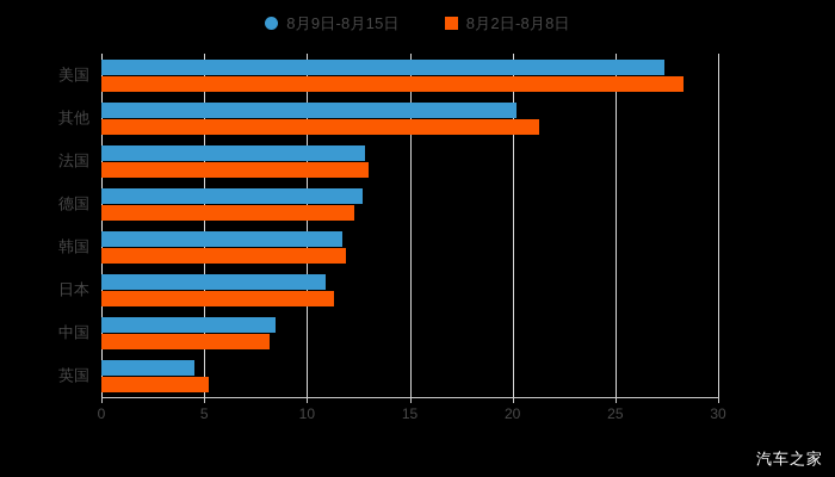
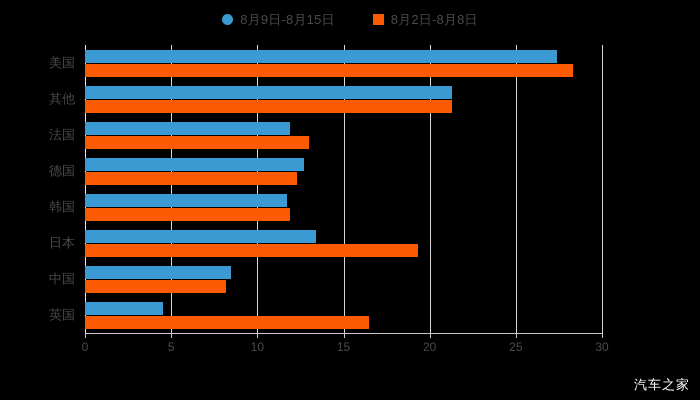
8月9日-8月15日/其他: 20.2 -> 21.3
8月9日-8月15日/法国: 12.8 -> 11.9
8月9日-8月15日/日本: 10.9 -> 13.4
8月2日-8月8日/日本: 11.3 -> 19.3
8月2日-8月8日/英国: 5.2 -> 16.5
